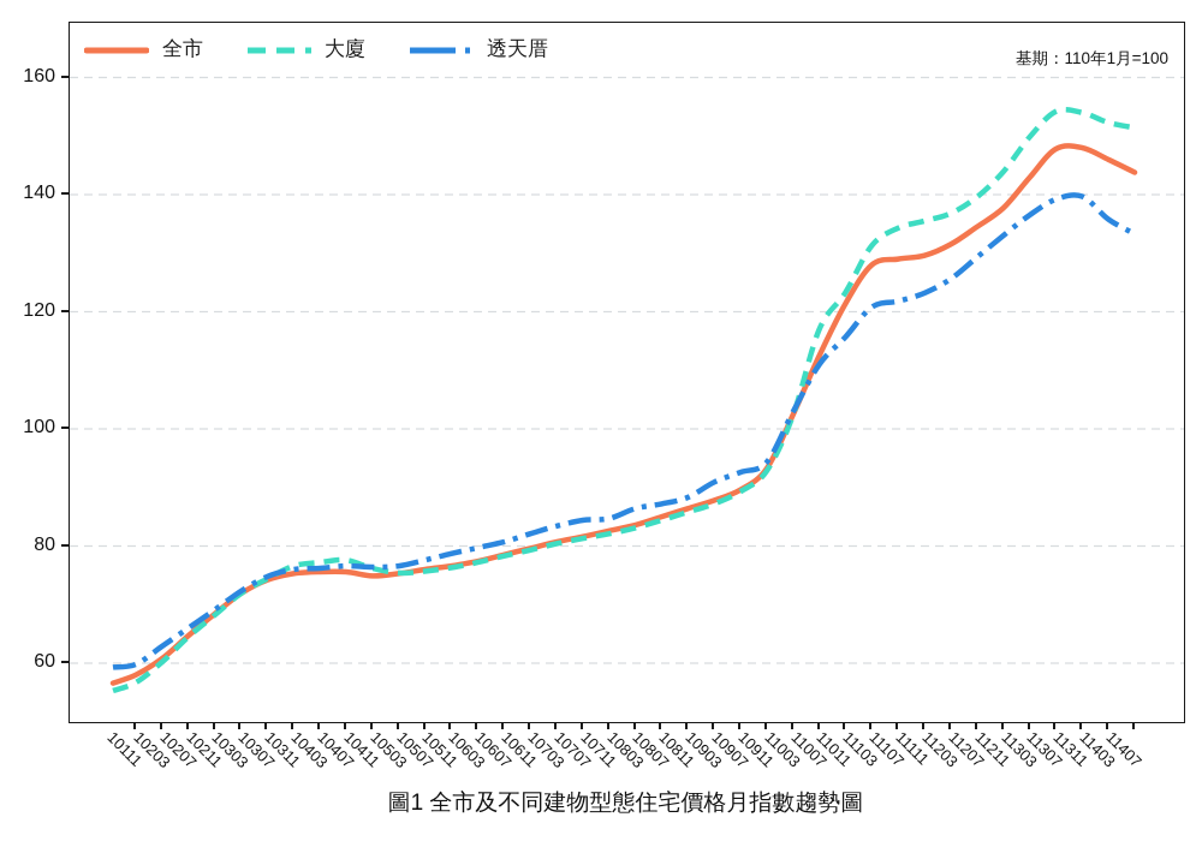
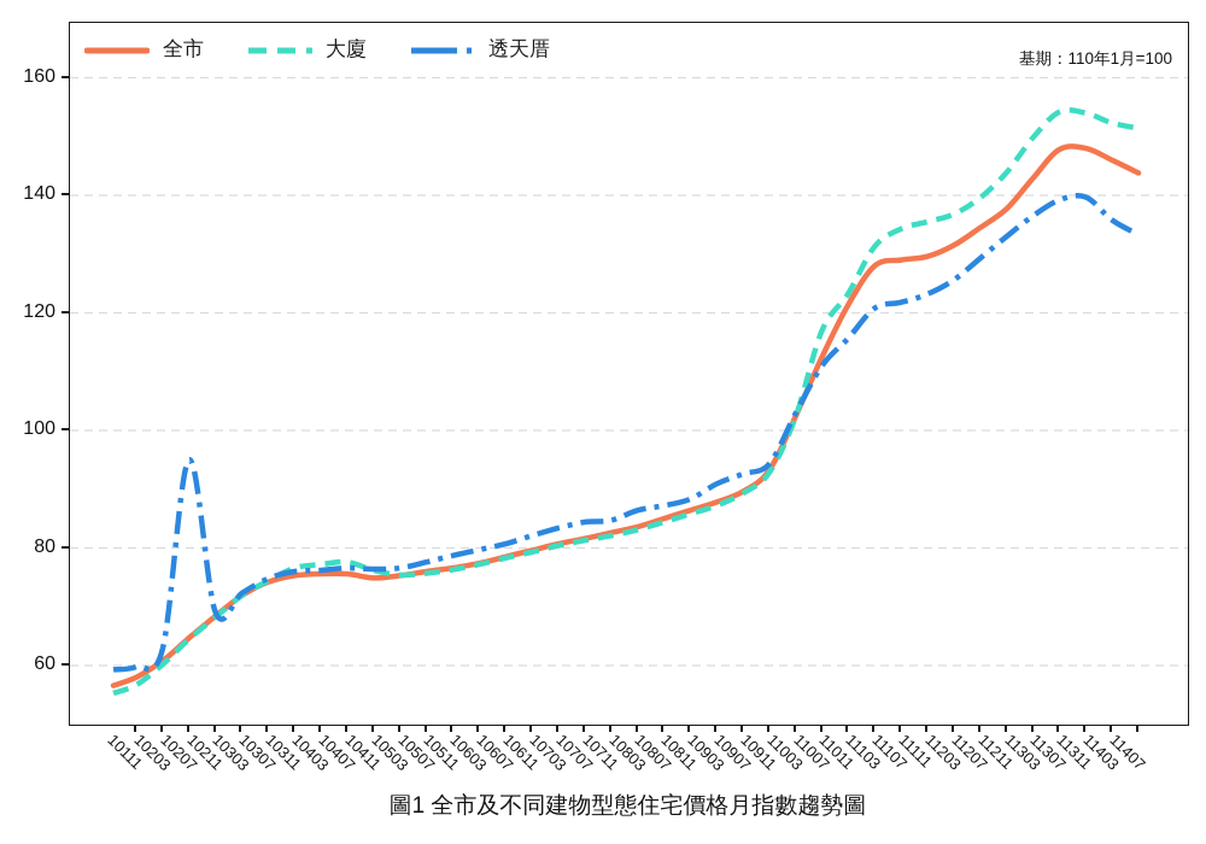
透天厝/10207: 66 -> 95
